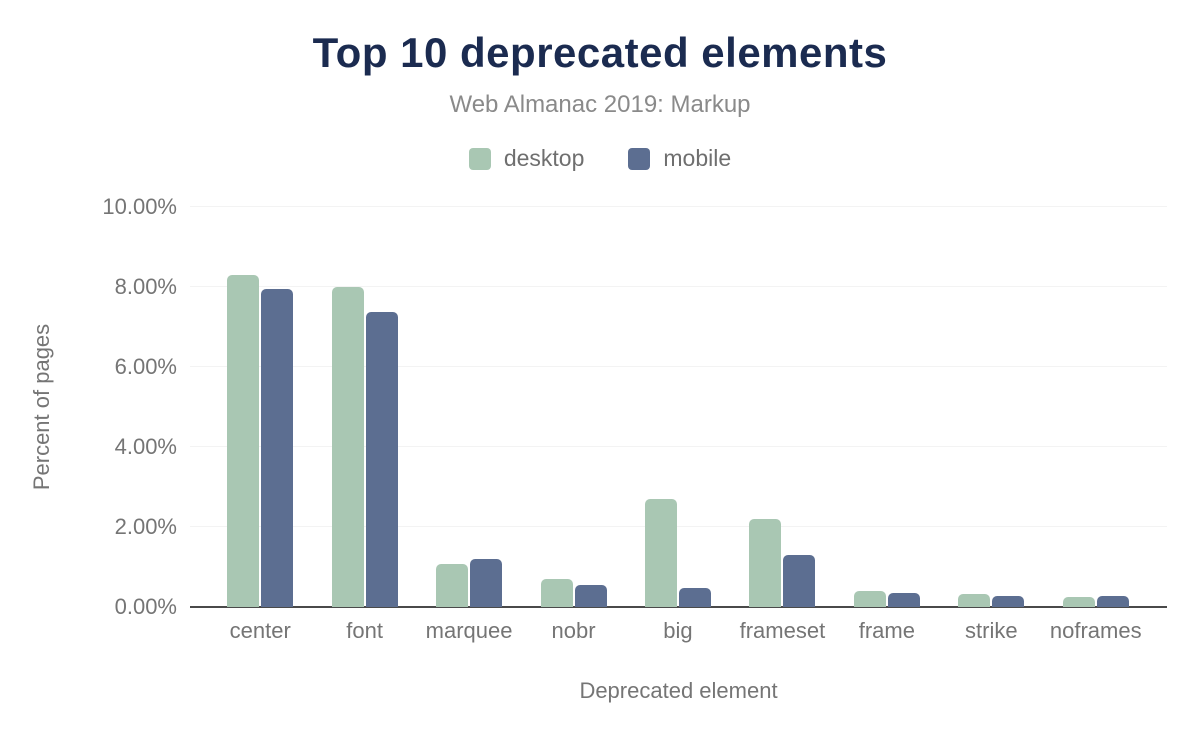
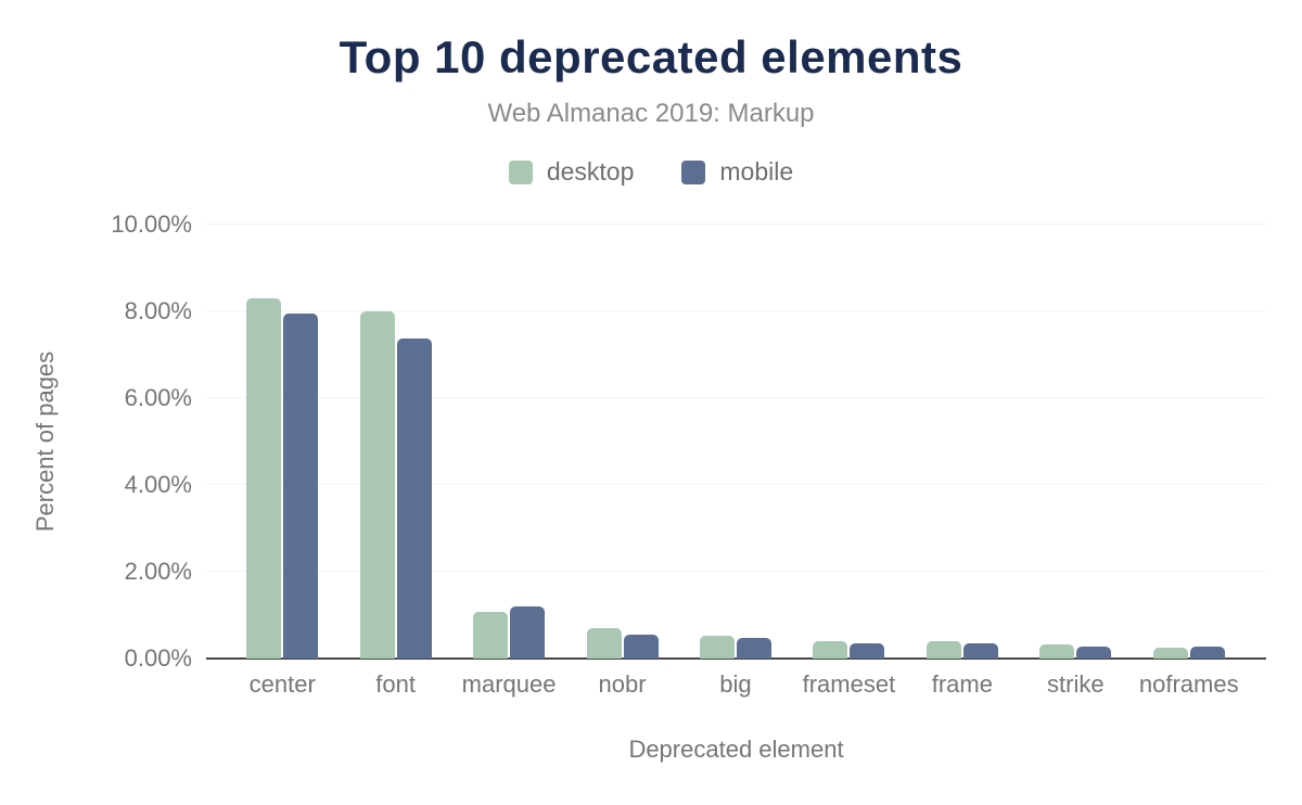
desktop/big: 2.7% -> 0.5%
desktop/frameset: 2.2% -> 0.4%
mobile/frameset: 1.3% -> 0.3%
